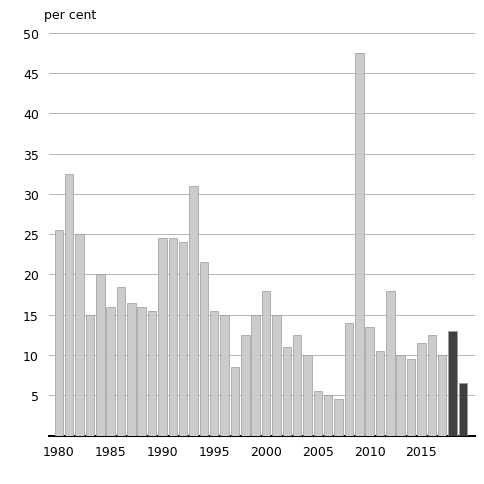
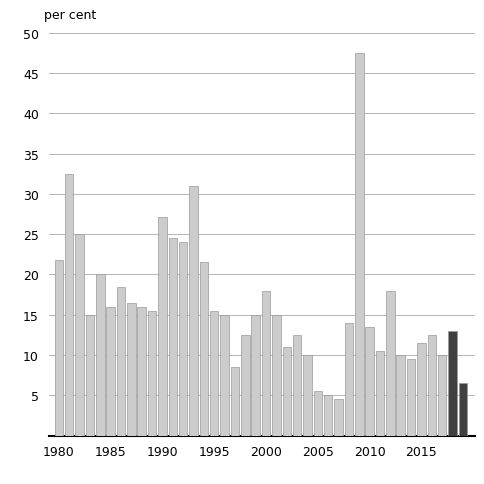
1980: 25.5 -> 21.8
1990: 24.5 -> 27.2
